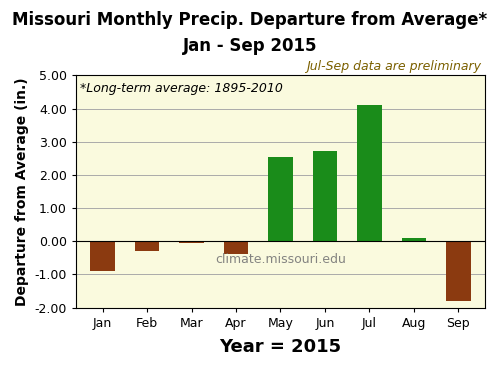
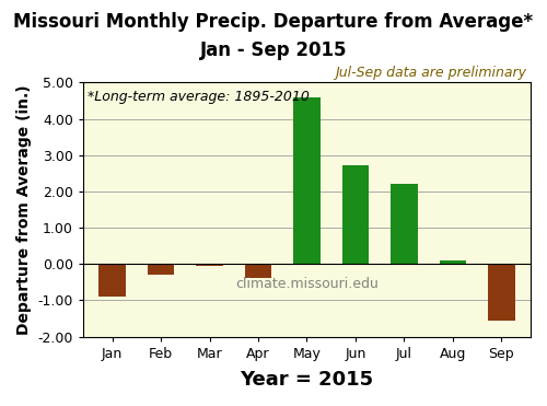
May: 2.55 -> 4.60
Jul: 4.10 -> 2.20
Sep: -1.80 -> -1.55
